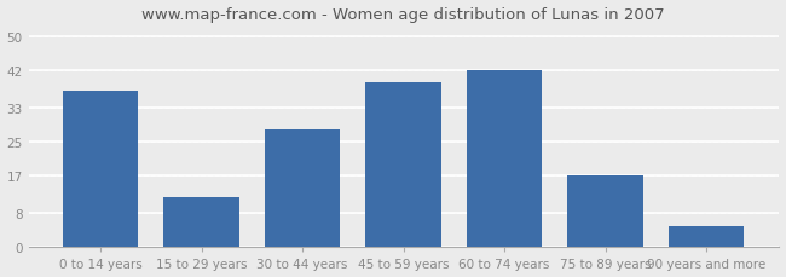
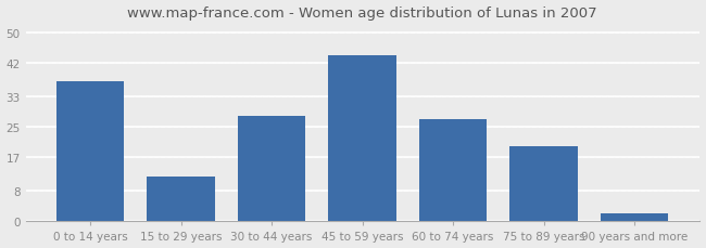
45 to 59 years: 39 -> 44
60 to 74 years: 42 -> 27
75 to 89 years: 17 -> 20
90 years and more: 5 -> 2
